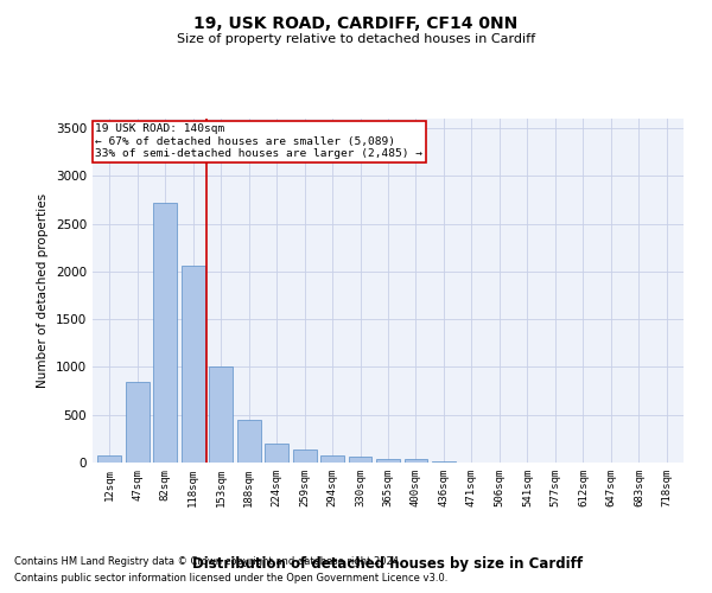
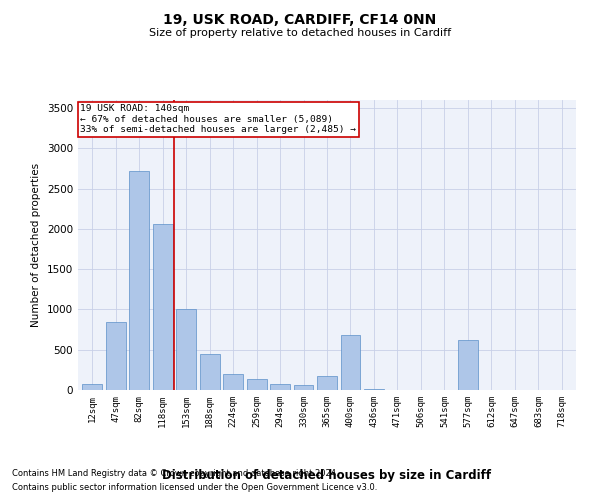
365sqm: 40 -> 180
400sqm: 40 -> 680
577sqm: 0 -> 620
